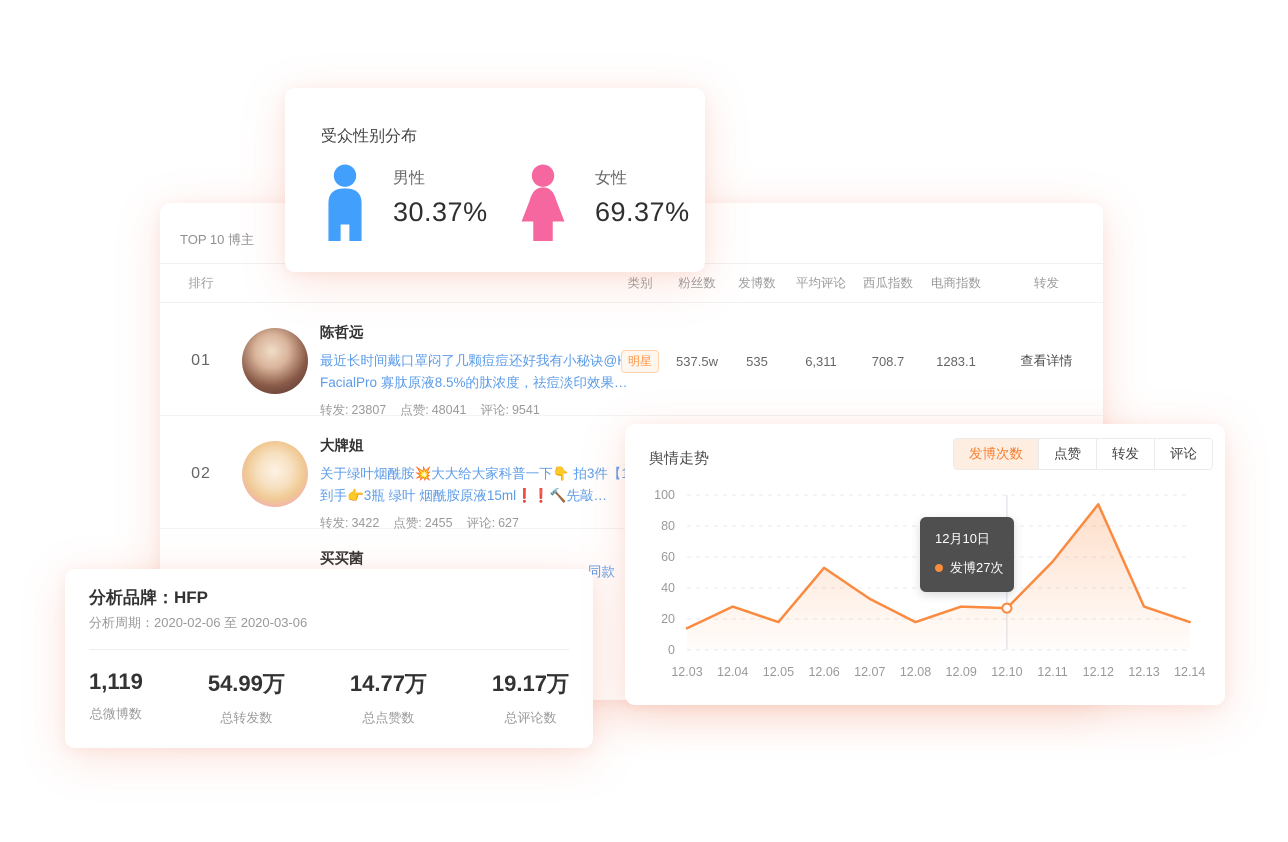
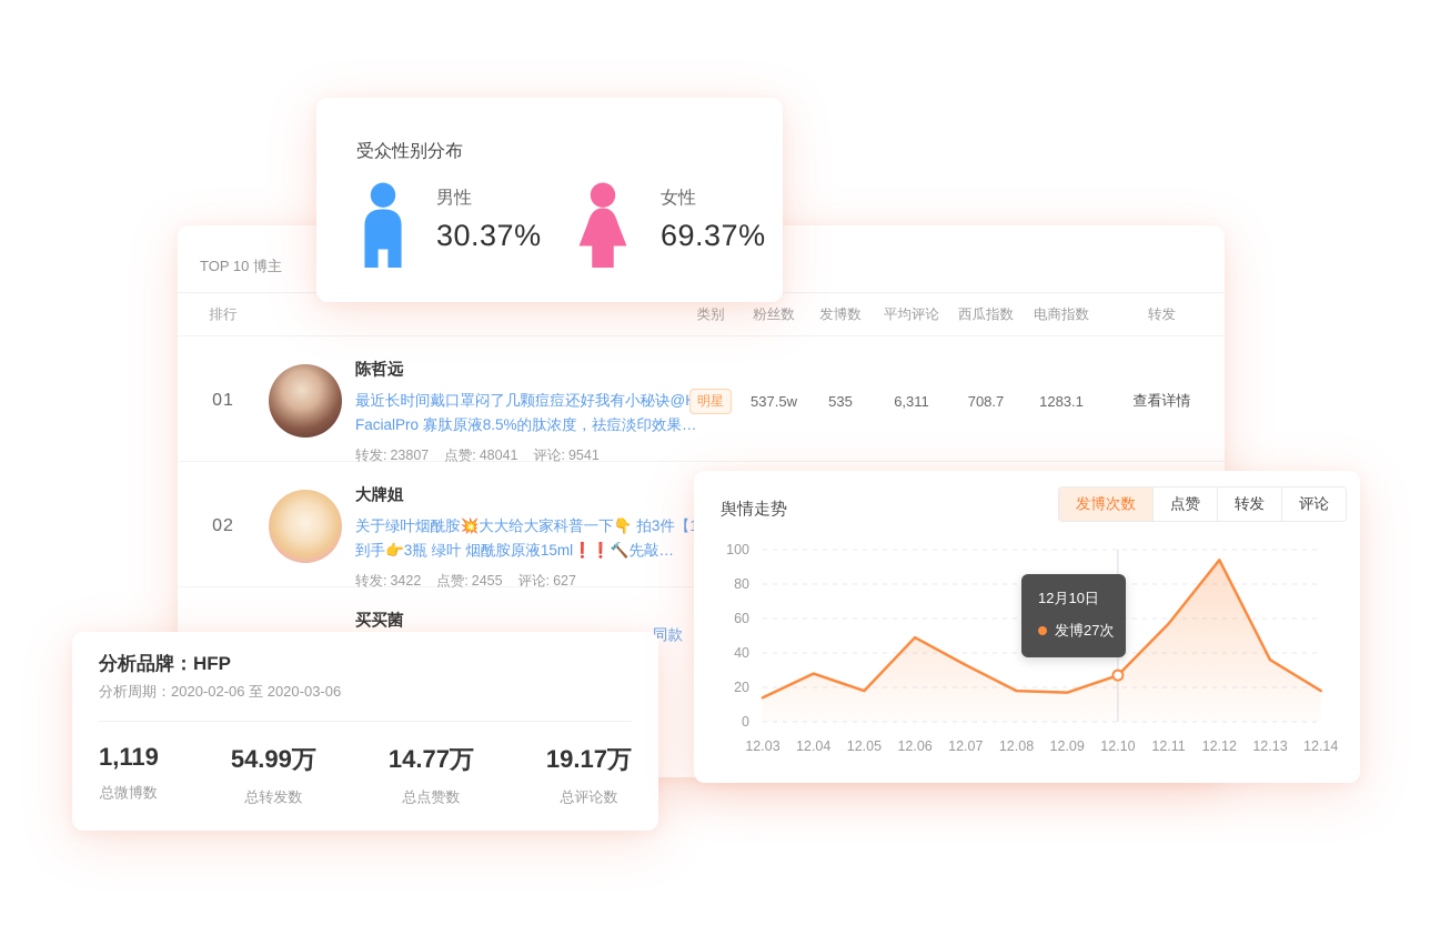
12.06: 53 -> 49
12.09: 28 -> 17
12.13: 28 -> 36
